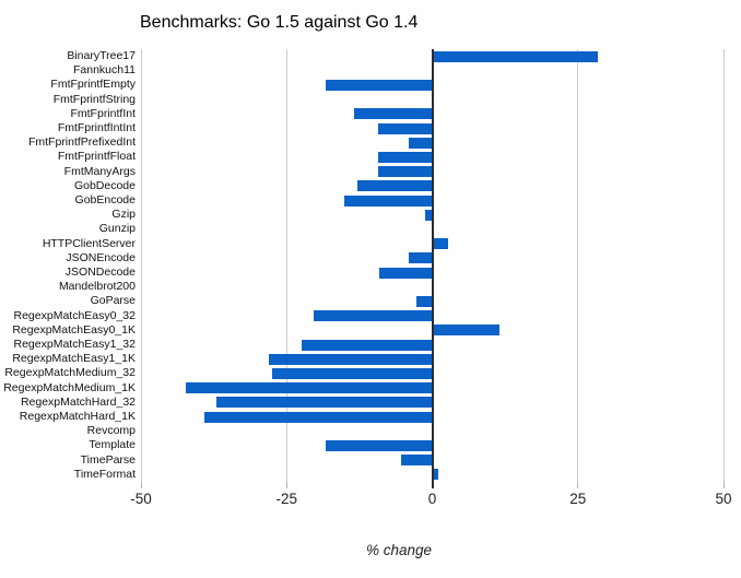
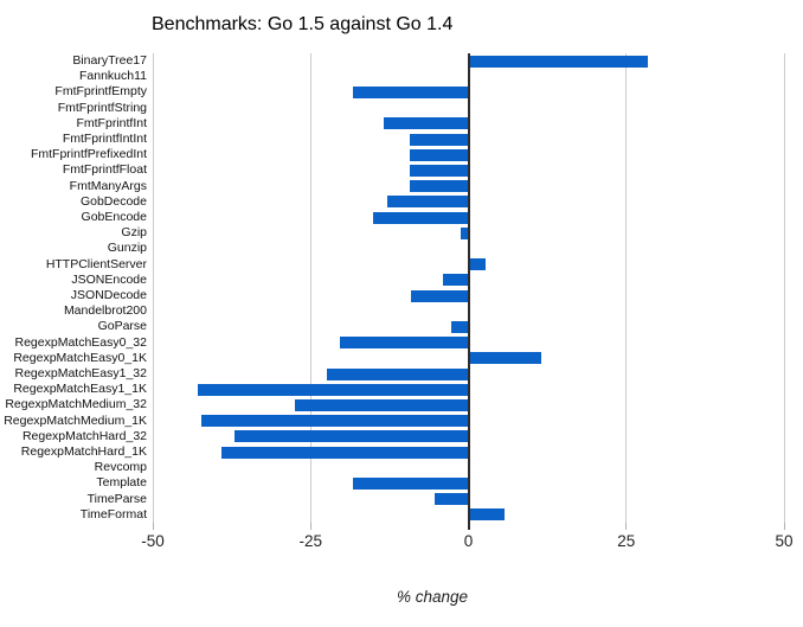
FmtFprintfPrefixedInt: -4 -> -9
RegexpMatchEasy1_1K: -28 -> -43
TimeFormat: 1 -> 6
